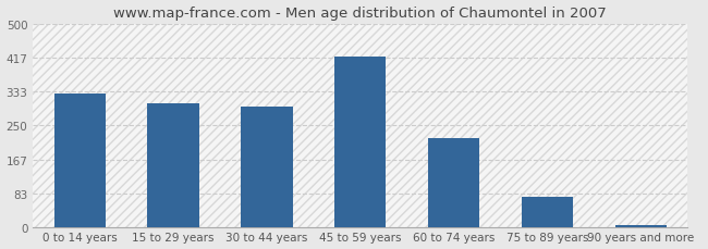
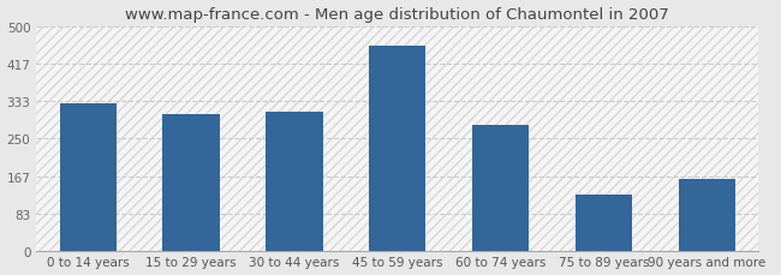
30 to 44 years: 295 -> 310
45 to 59 years: 418 -> 455
60 to 74 years: 218 -> 280
75 to 89 years: 74 -> 125
90 years and more: 5 -> 160
